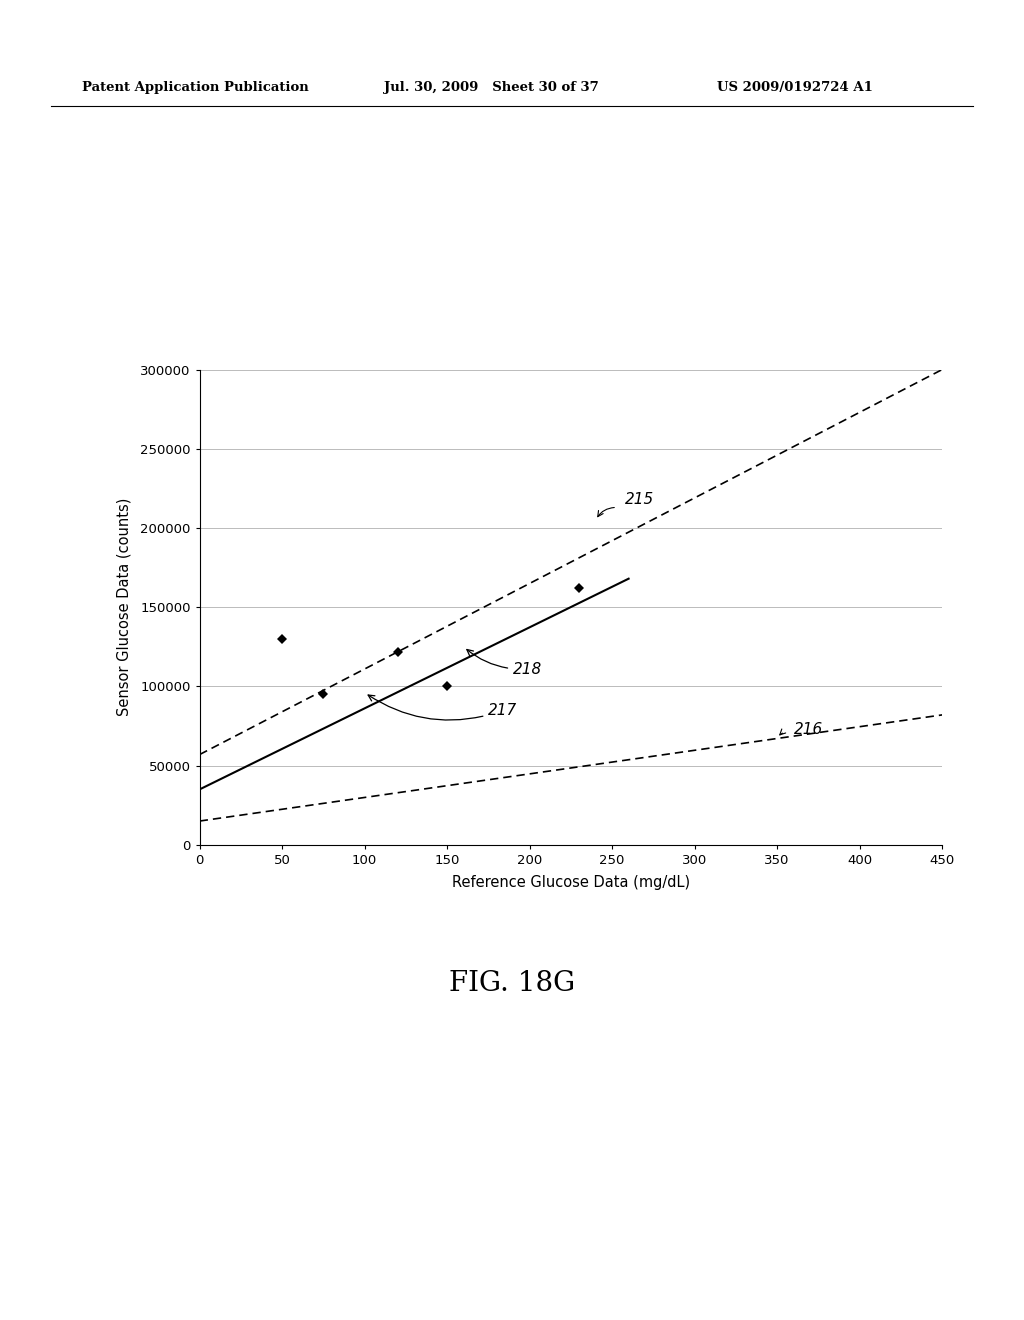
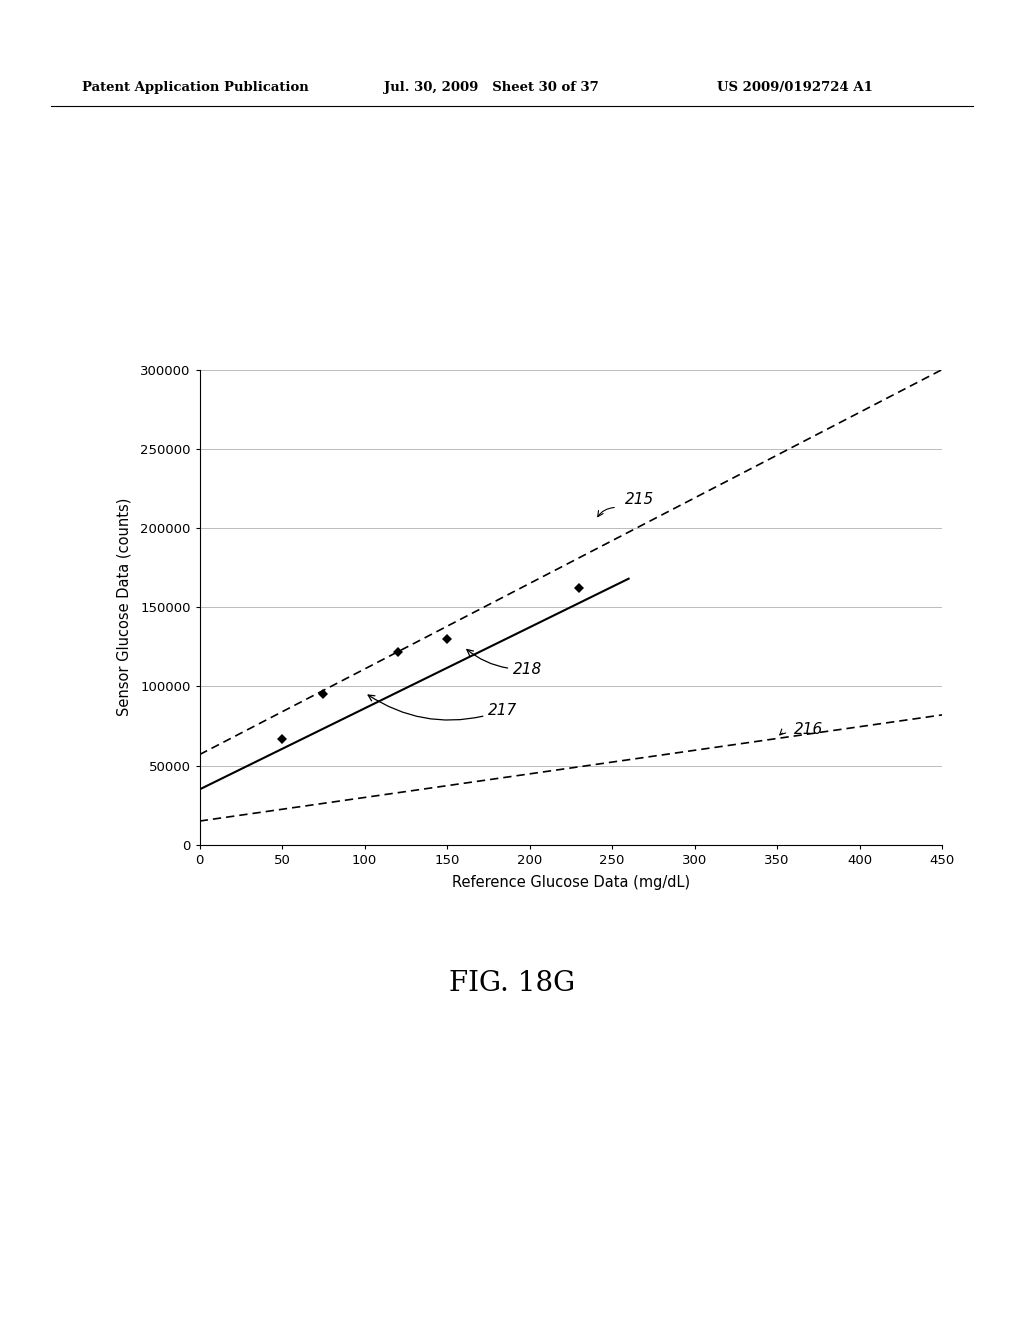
50: 130000 -> 67000
150: 100000 -> 130000
